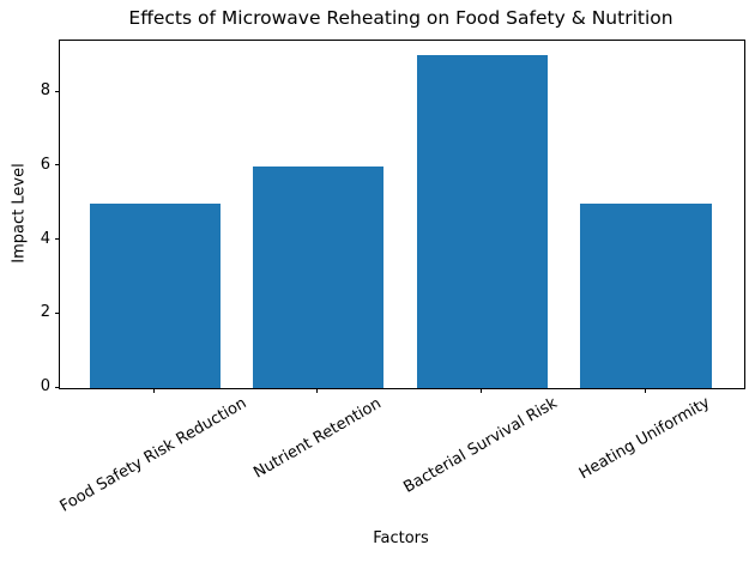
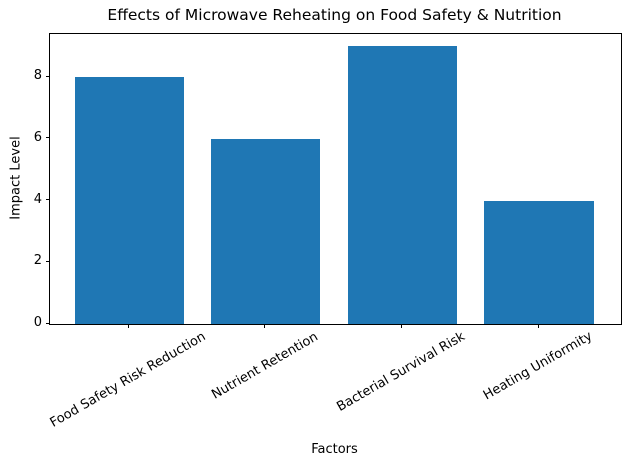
Food Safety Risk Reduction: 5 -> 8
Heating Uniformity: 5 -> 4
